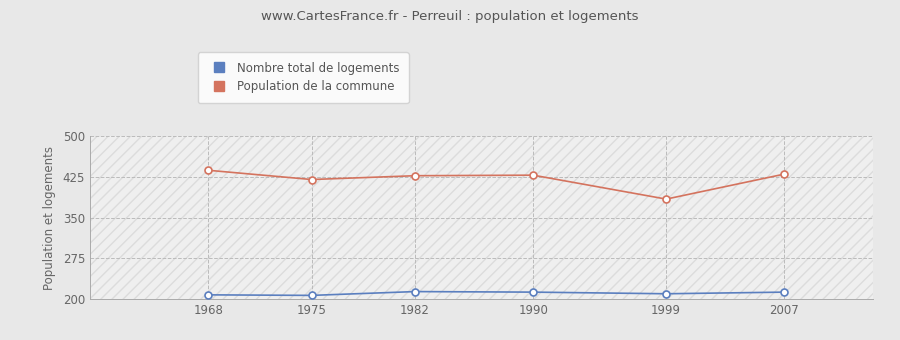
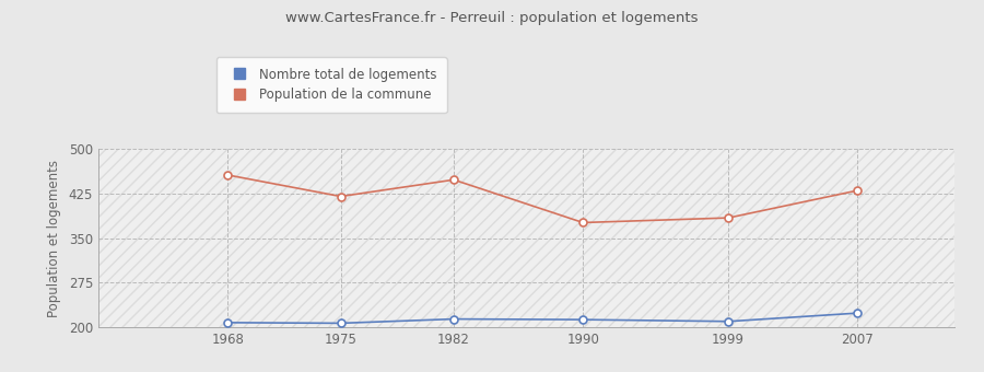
Population de la commune/1968: 437 -> 456
Population de la commune/1982: 427 -> 448
Population de la commune/1990: 428 -> 376
Nombre total de logements/2007: 213 -> 224
